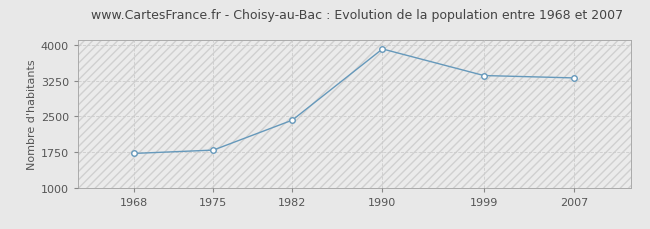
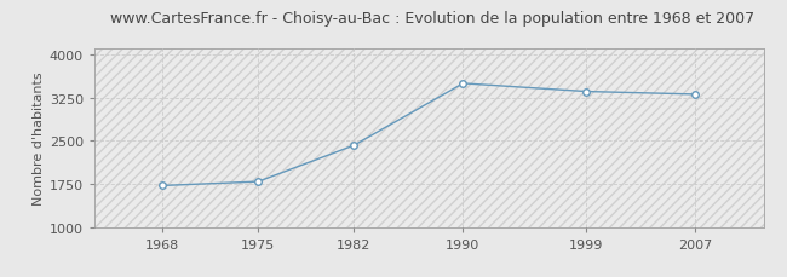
1990: 3920 -> 3500
